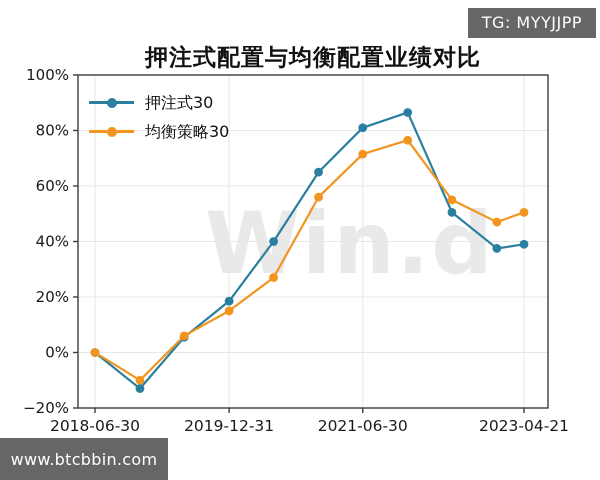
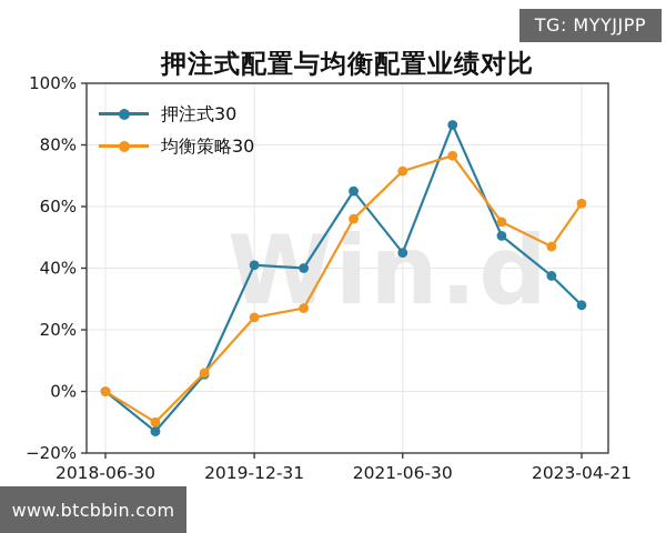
押注式30/2019-12-31: 18% -> 41%
均衡策略30/2019-12-31: 15% -> 24%
押注式30/2021-06-30: 81% -> 45%
押注式30/2023-04-21: 39% -> 28%
均衡策略30/2023-04-21: 50% -> 61%
